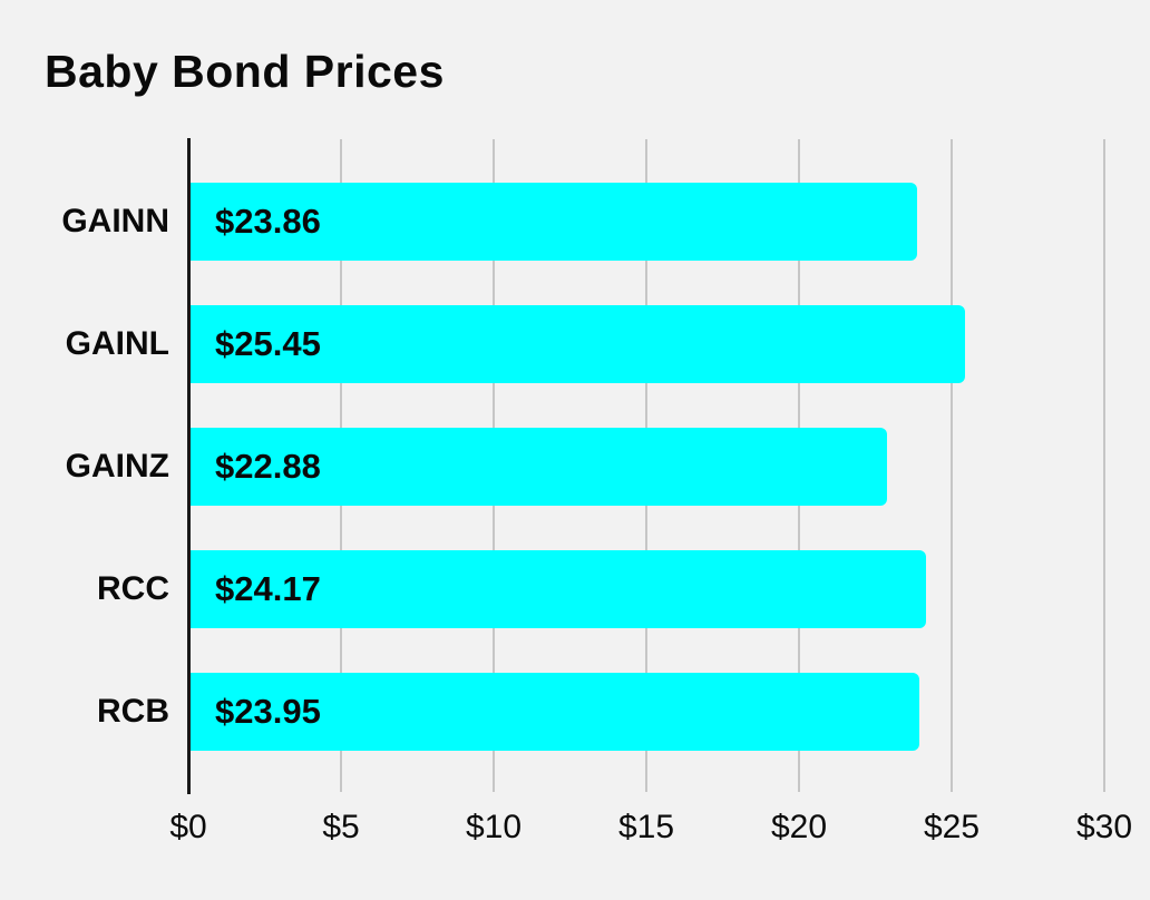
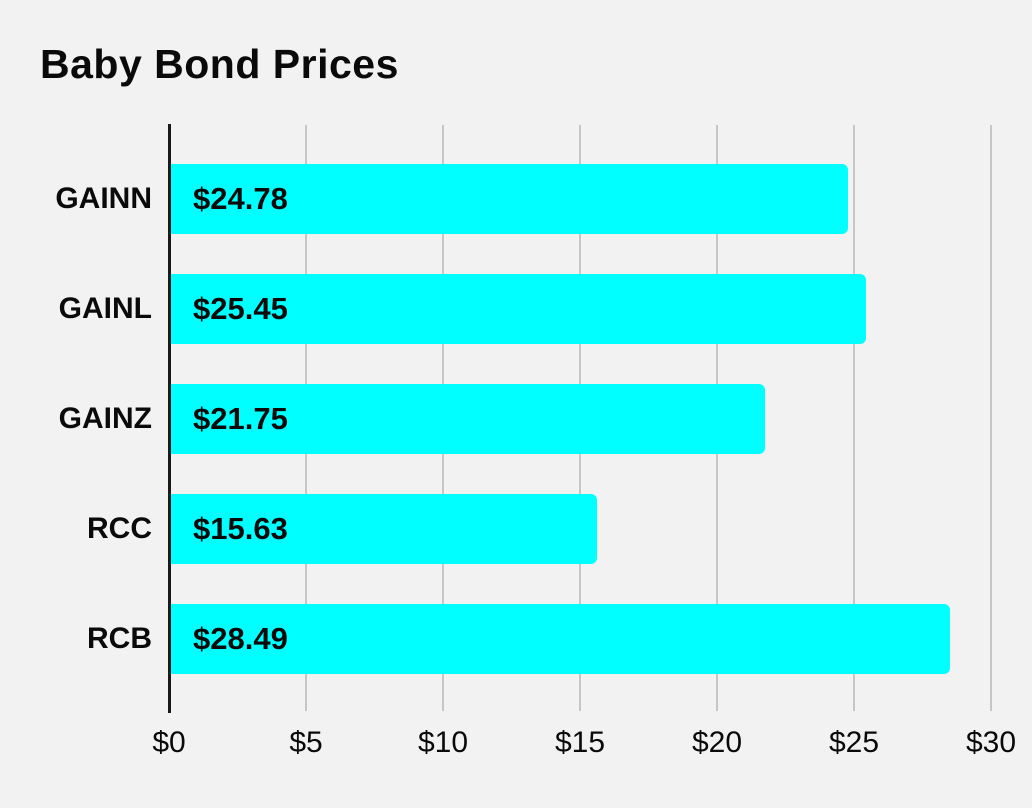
GAINN: $23.86 -> $24.78
GAINZ: $22.88 -> $21.75
RCC: $24.17 -> $15.63
RCB: $23.95 -> $28.49
